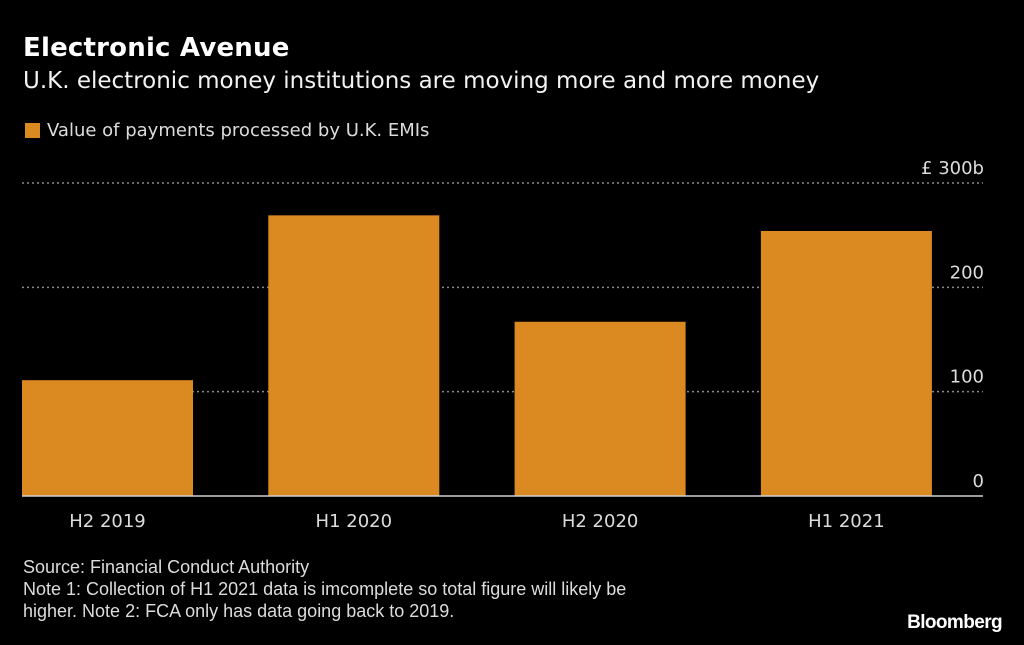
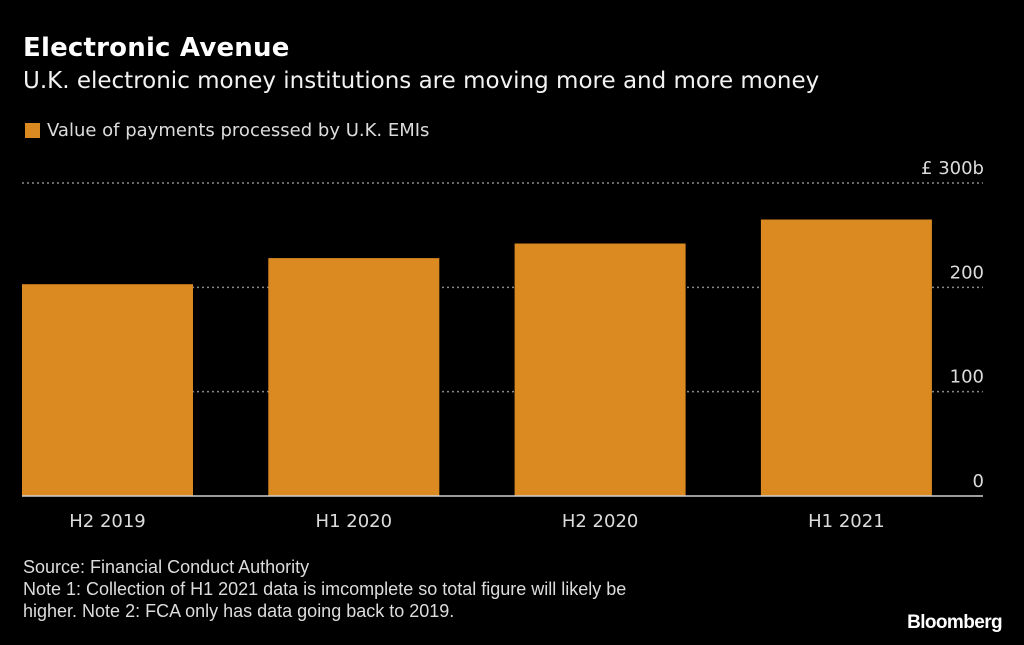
H2 2019: 111 -> 203
H1 2020: 269 -> 228
H2 2020: 167 -> 242
H1 2021: 254 -> 265
